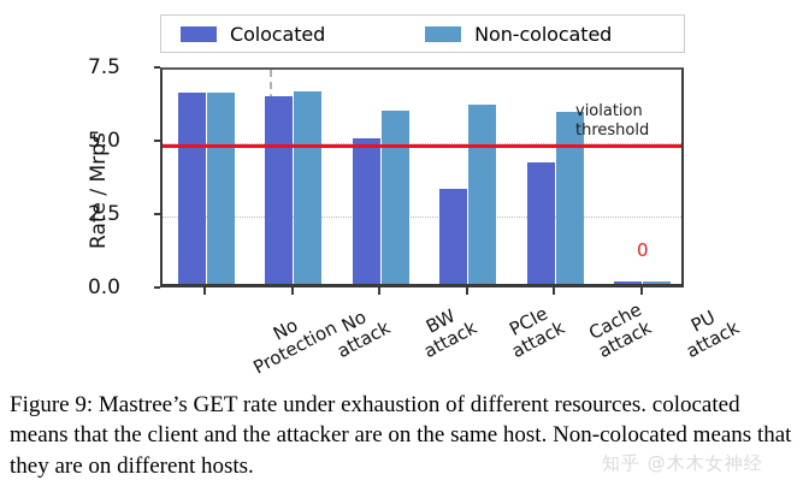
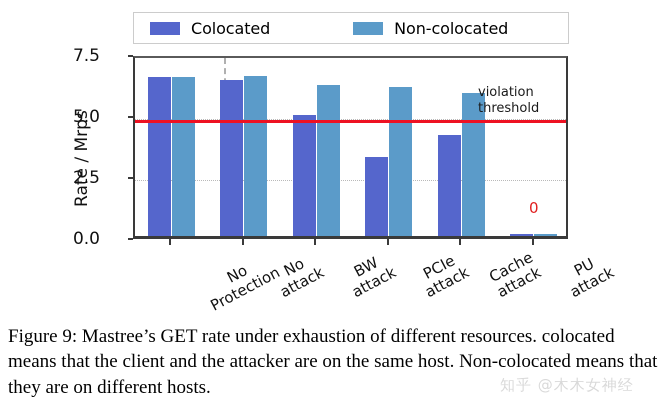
Non-colocated/BW attack: 5.9 -> 6.2
